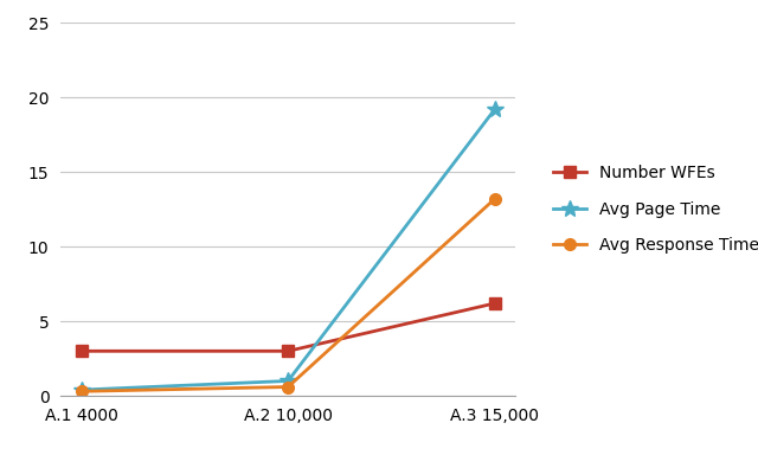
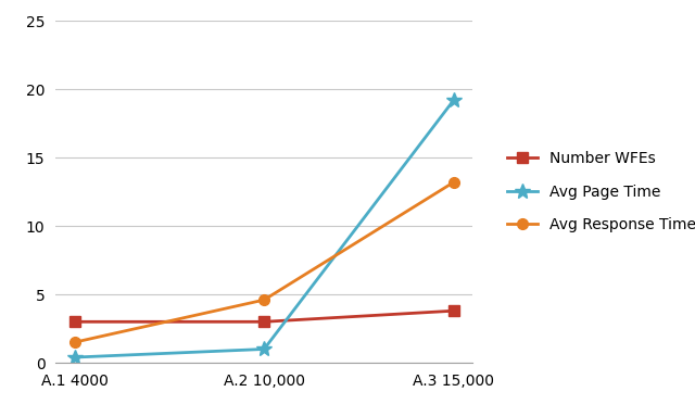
Avg Response Time/A.1 4000: 0.3 -> 1.5
Avg Response Time/A.2 10,000: 0.6 -> 4.6
Number WFEs/A.3 15,000: 6.2 -> 3.8
